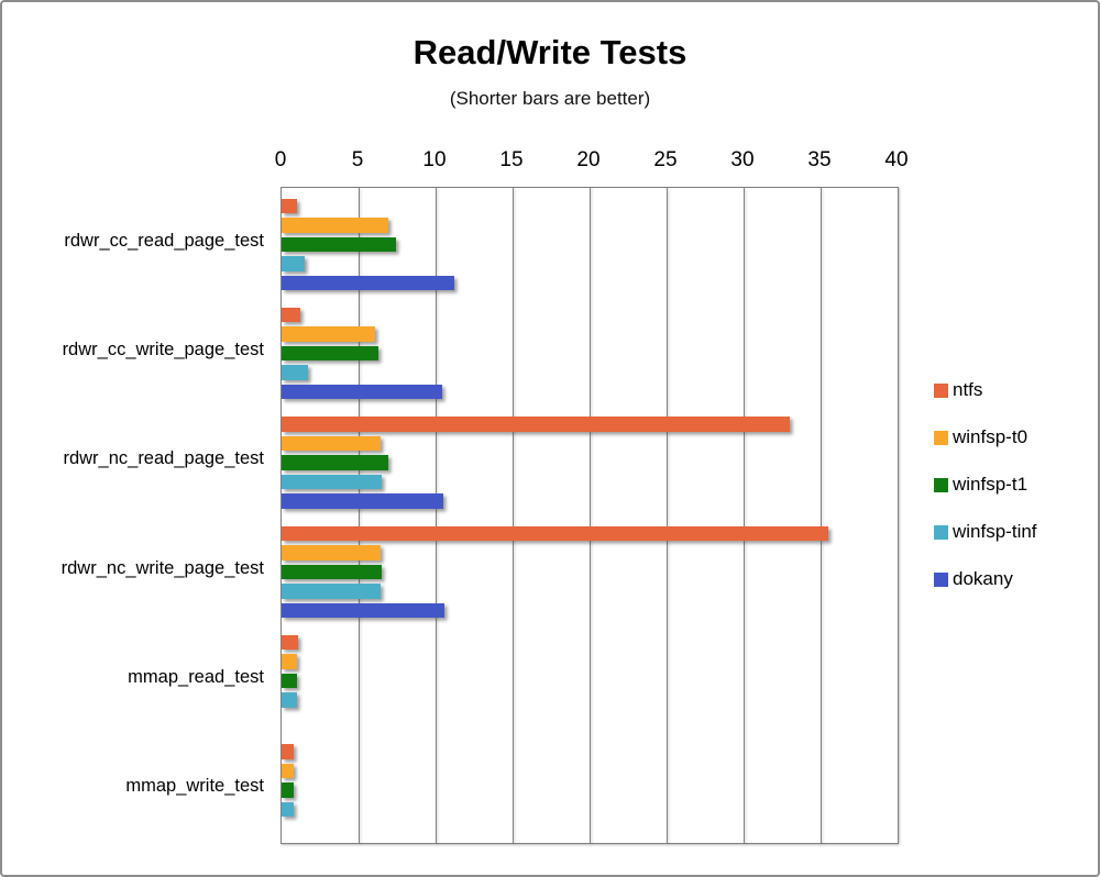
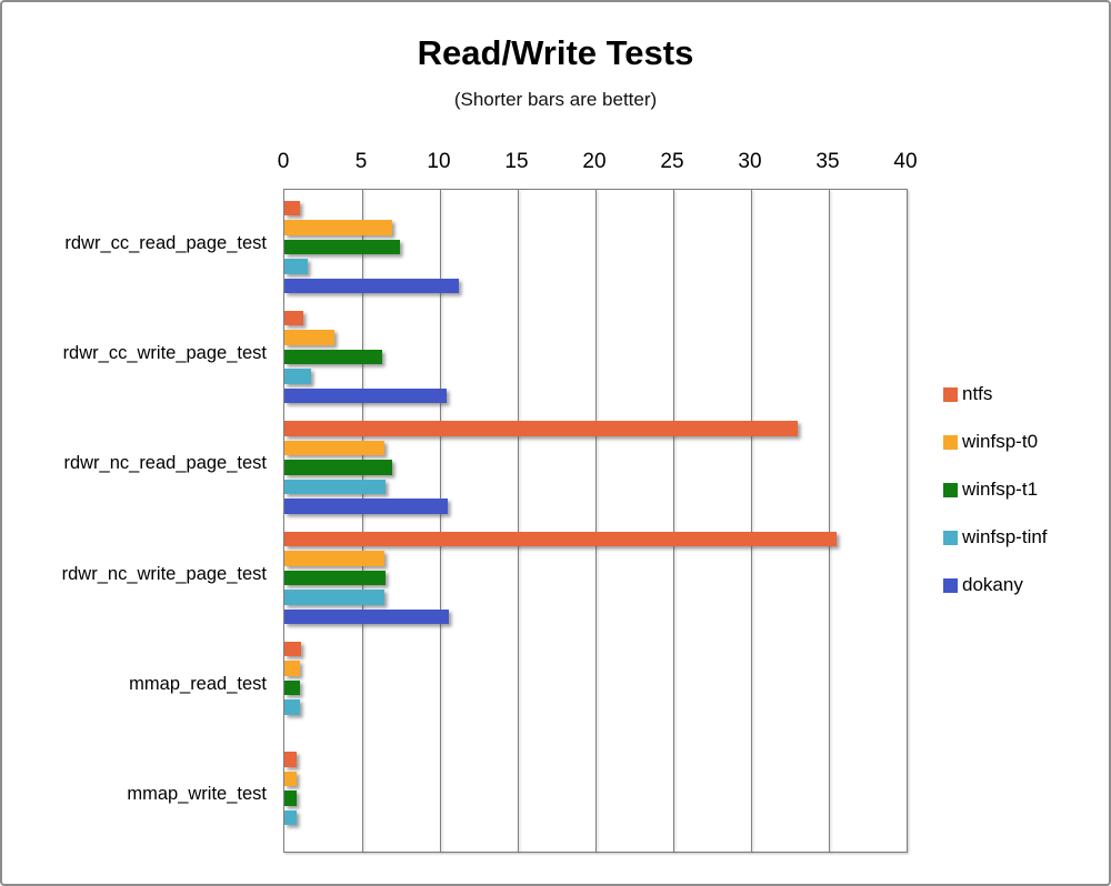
winfsp-t0/rdwr_cc_write_page_test: 6.1 -> 3.2
